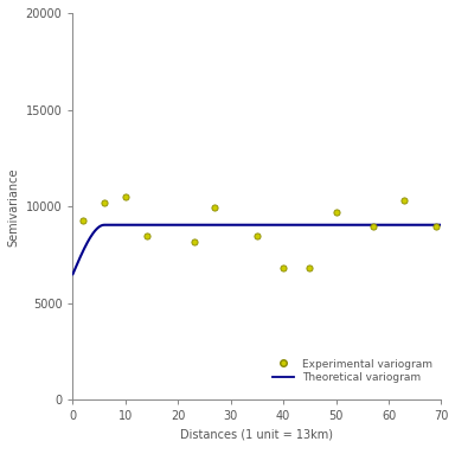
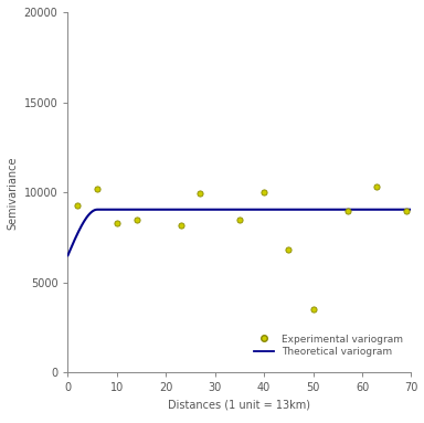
Experimental variogram/10: 10500 -> 8300
Experimental variogram/40: 6800 -> 10000
Experimental variogram/50: 9700 -> 3500
